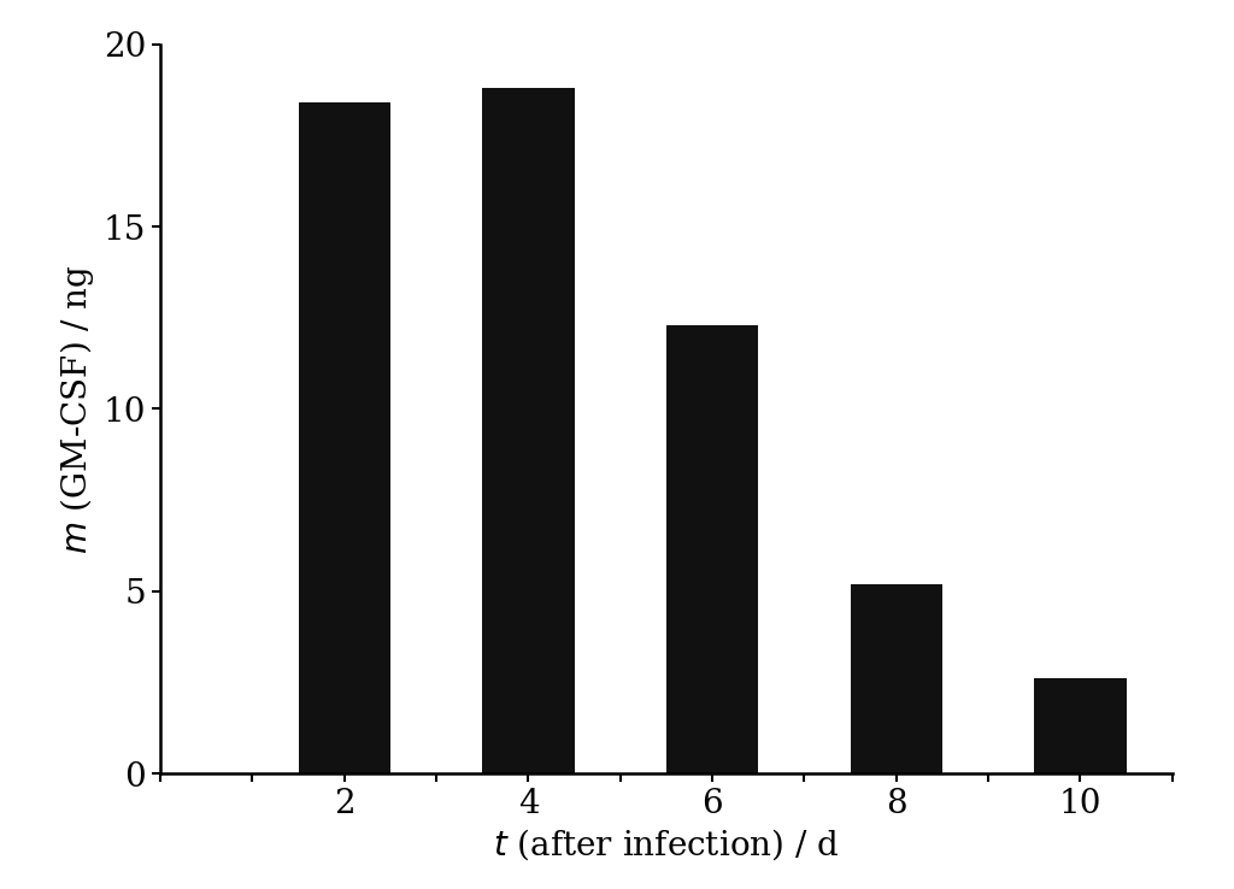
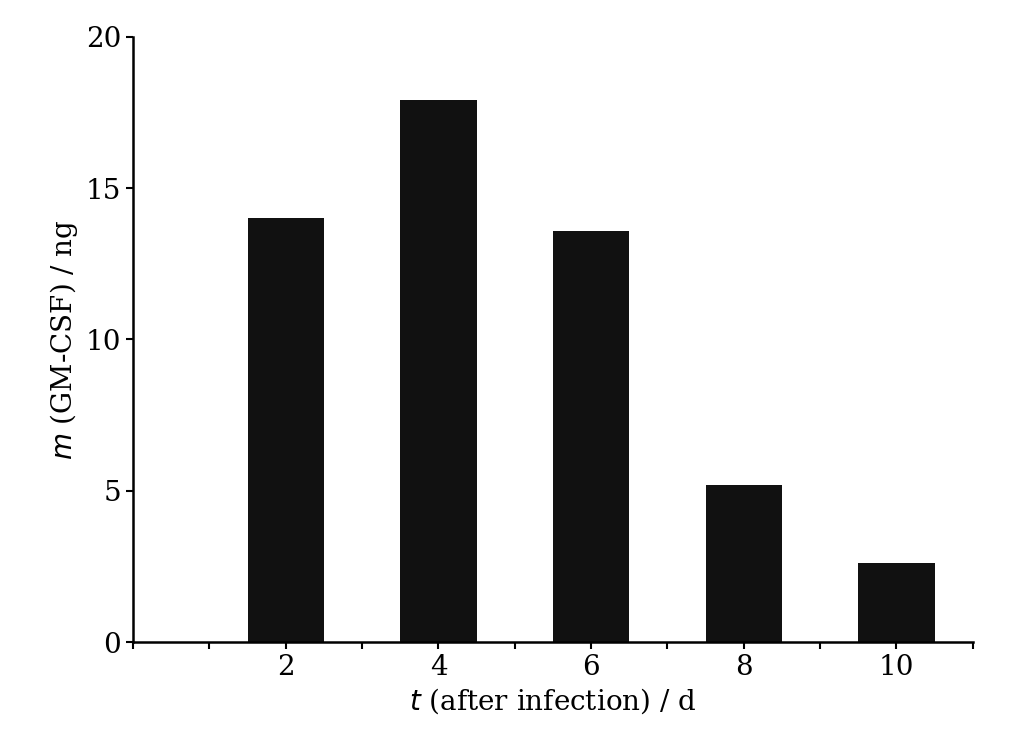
2: 18.4 -> 14.0
4: 18.8 -> 17.9
6: 12.3 -> 13.6
